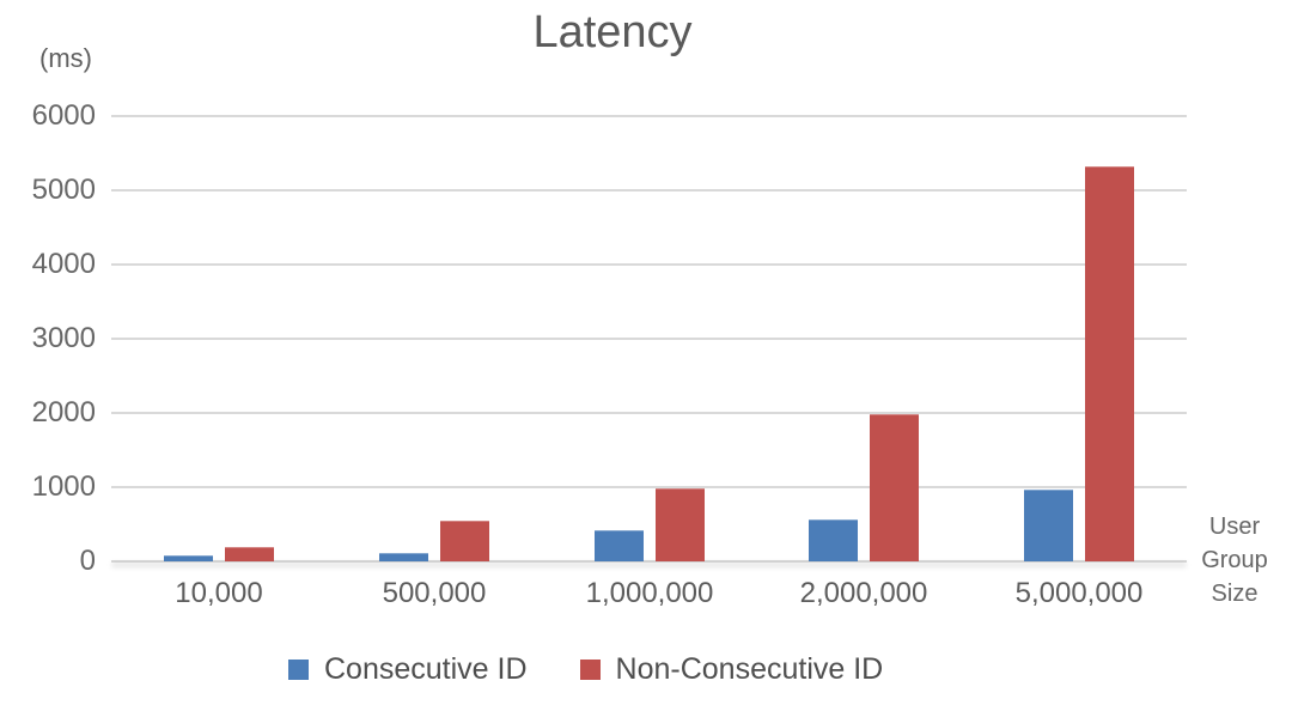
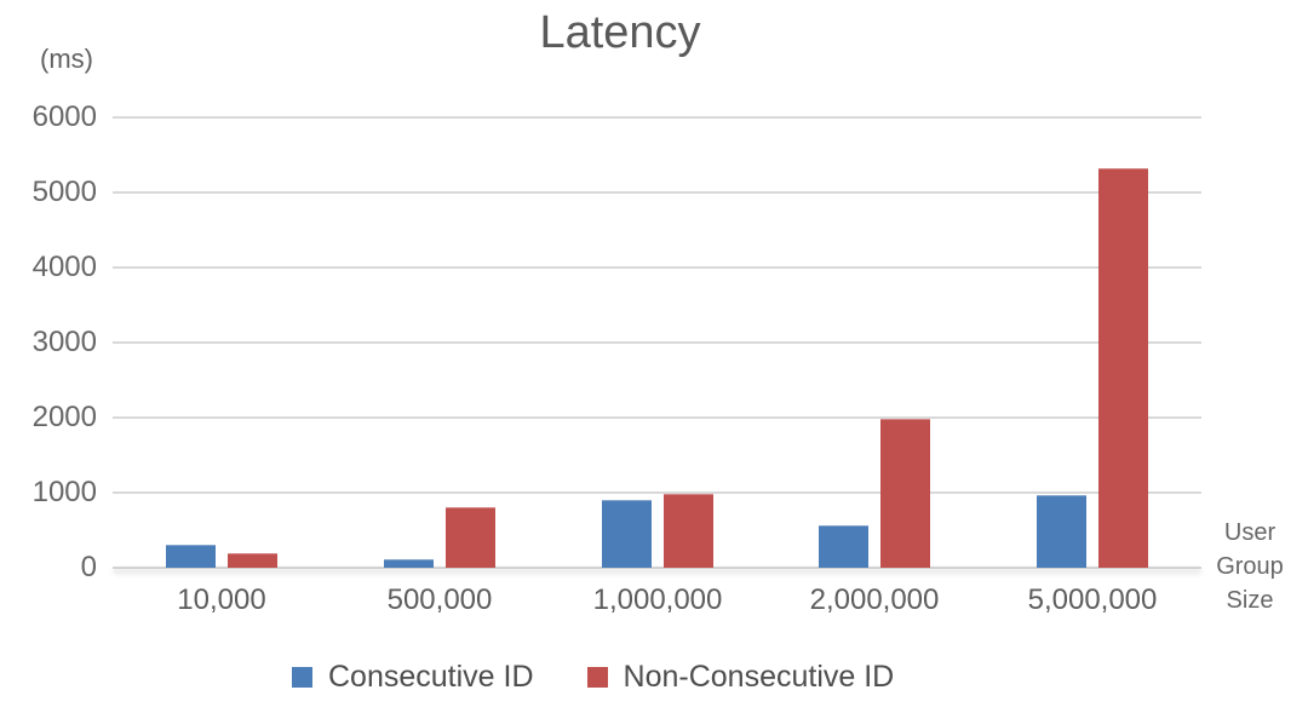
Consecutive ID/10,000: 100 -> 300
Non-Consecutive ID/500,000: 600 -> 800
Consecutive ID/1,000,000: 400 -> 900
